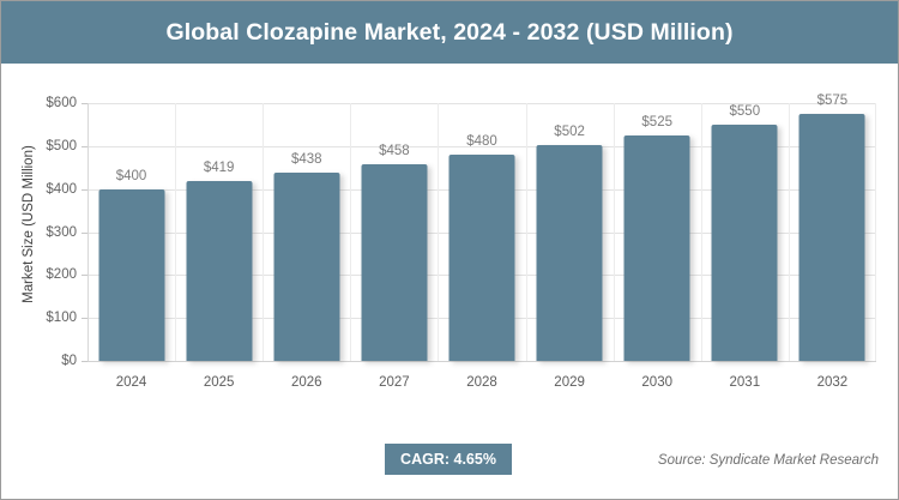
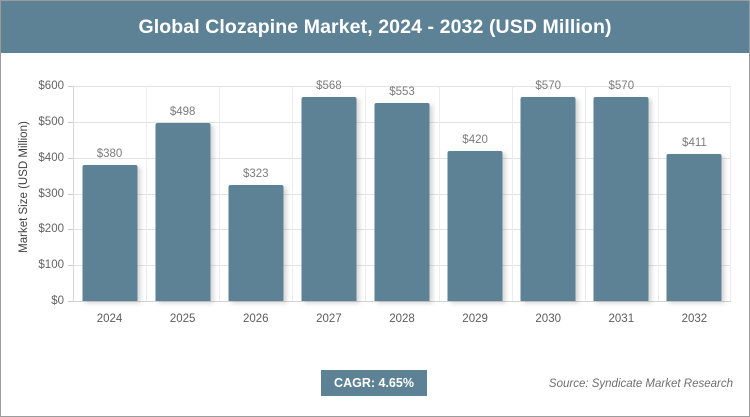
2024: $400 -> $380
2025: $419 -> $498
2026: $438 -> $323
2027: $458 -> $568
2028: $480 -> $553
2029: $502 -> $420
2030: $525 -> $570
2031: $550 -> $570
2032: $575 -> $411
